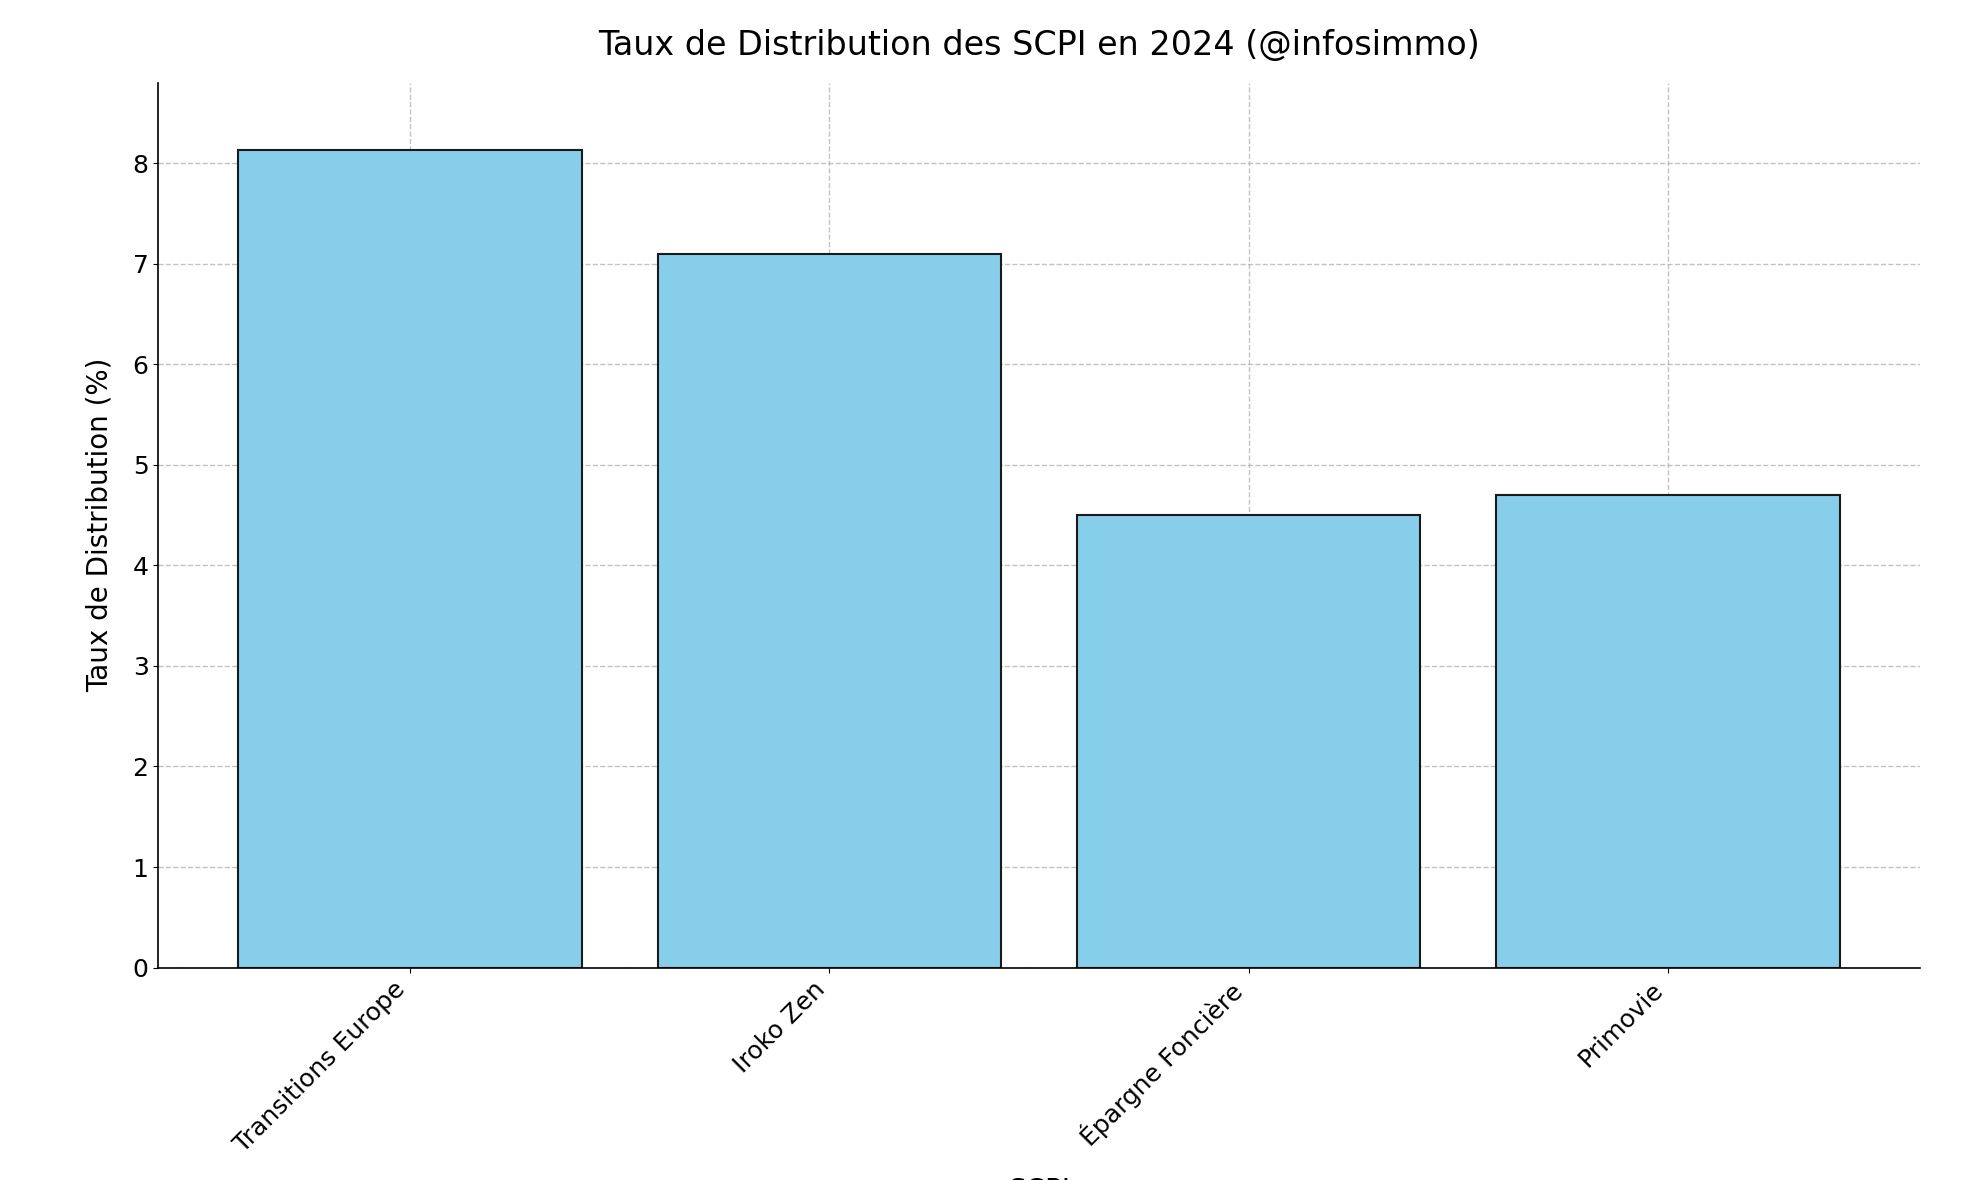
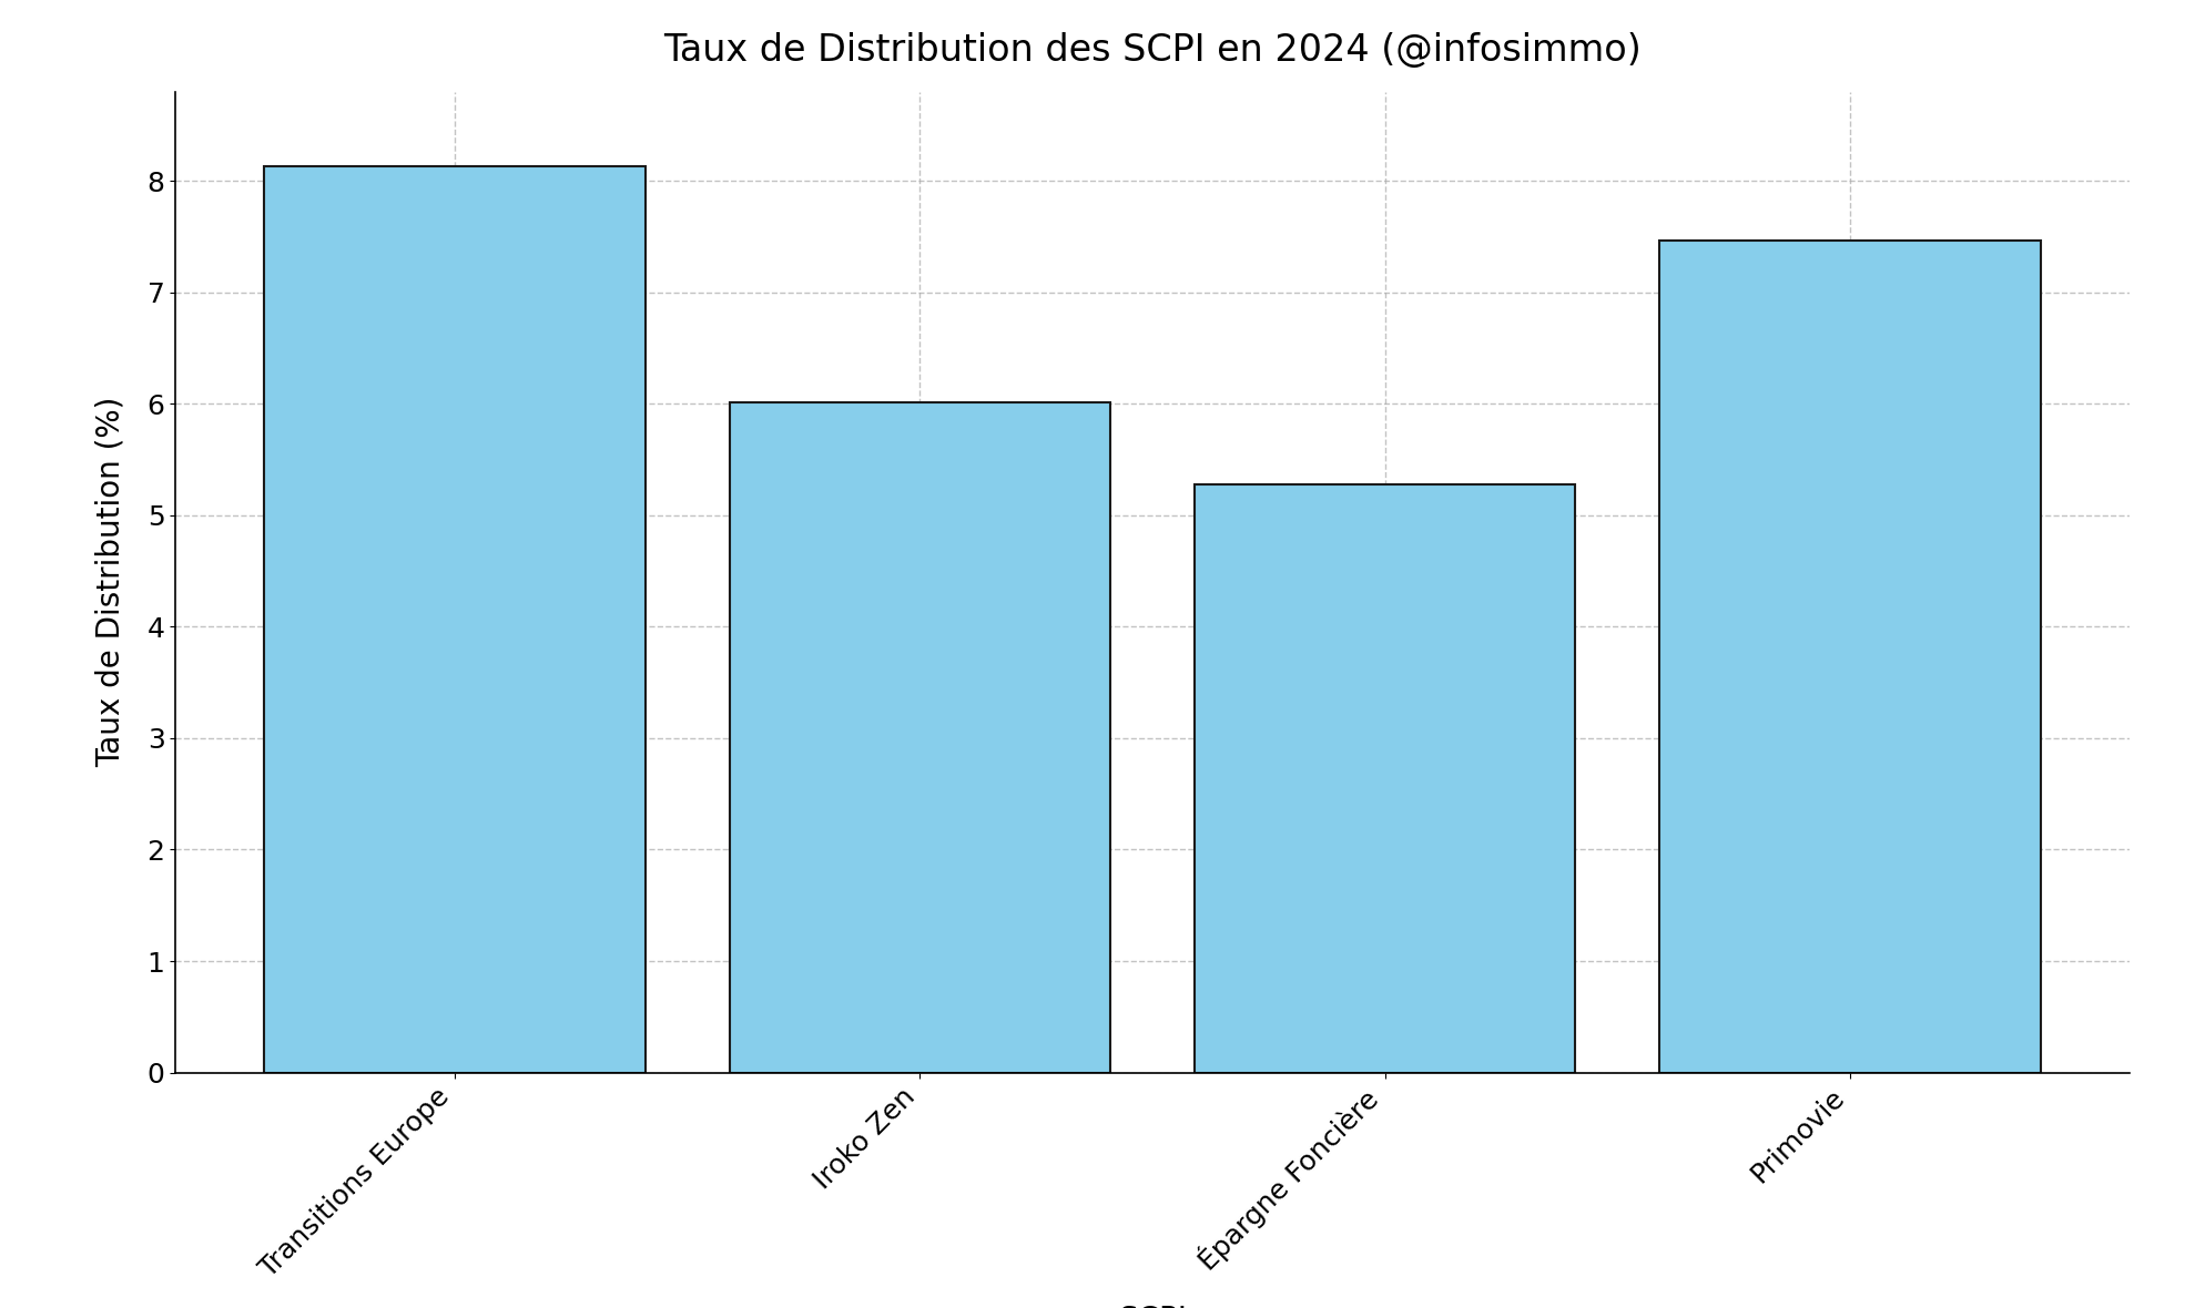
Iroko Zen: 7.10 -> 6.01
Épargne Foncière: 4.50 -> 5.28
Primovie: 4.70 -> 7.46
